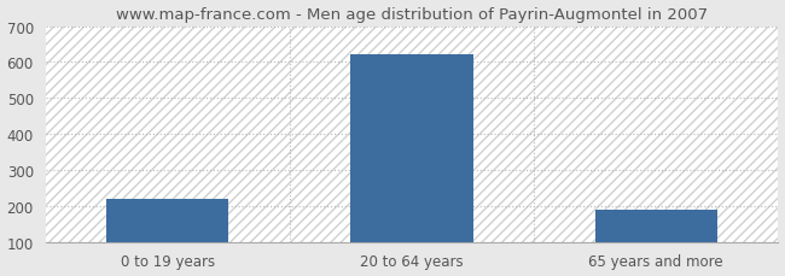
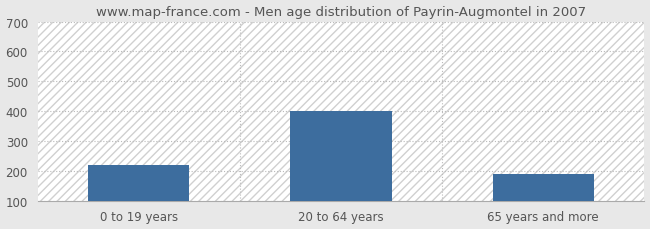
20 to 64 years: 620 -> 400
